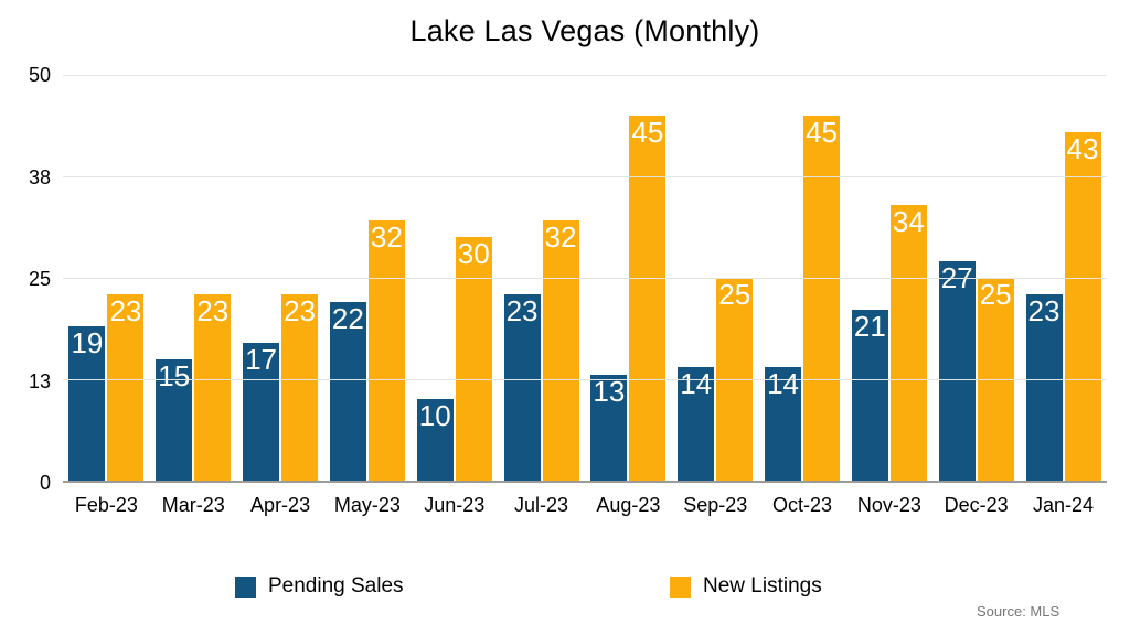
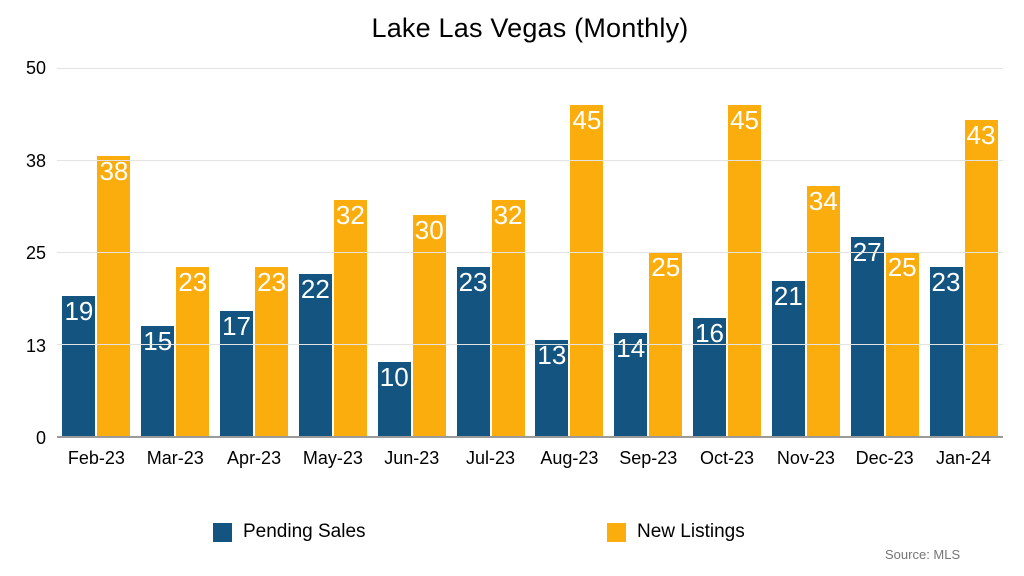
New Listings/Feb-23: 23 -> 38
Pending Sales/Oct-23: 14 -> 16
